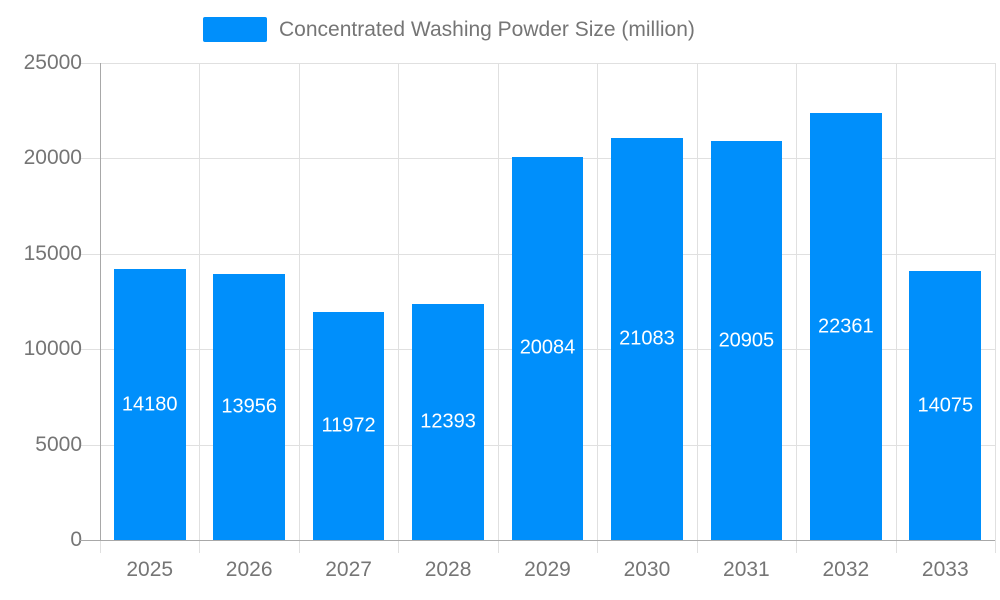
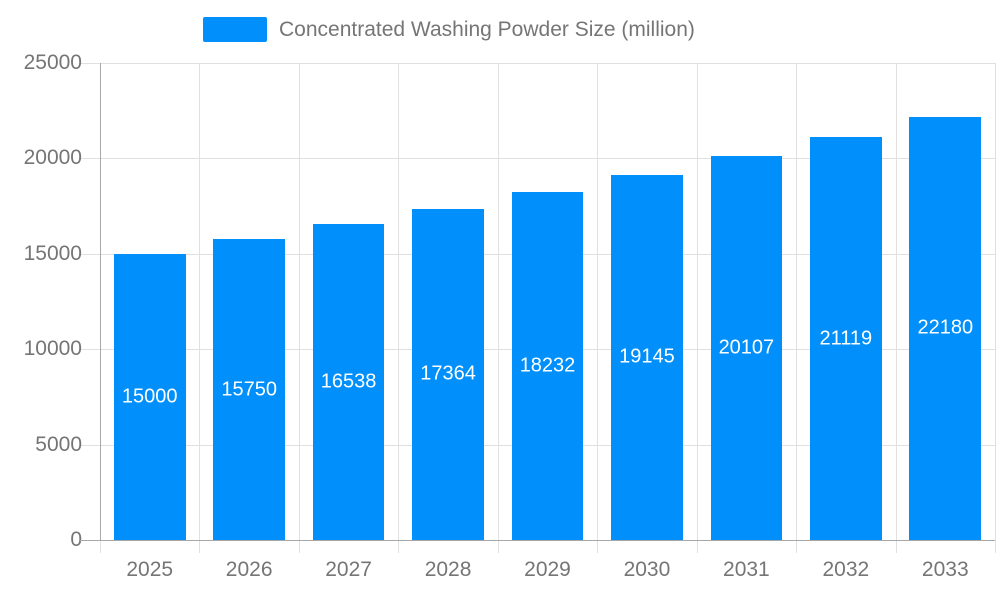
2025: 14180 -> 15000
2026: 13956 -> 15750
2027: 11972 -> 16538
2028: 12393 -> 17364
2029: 20084 -> 18232
2030: 21083 -> 19145
2031: 20905 -> 20107
2032: 22361 -> 21119
2033: 14075 -> 22180
